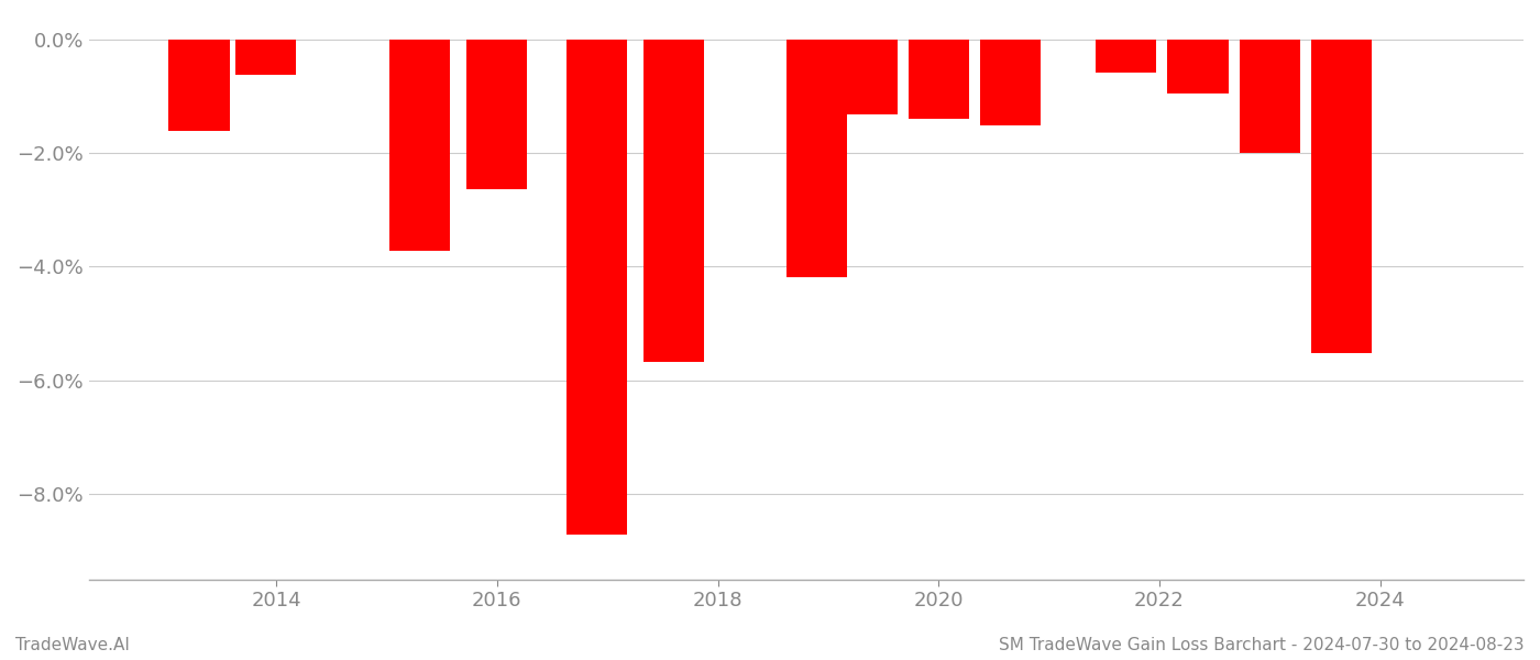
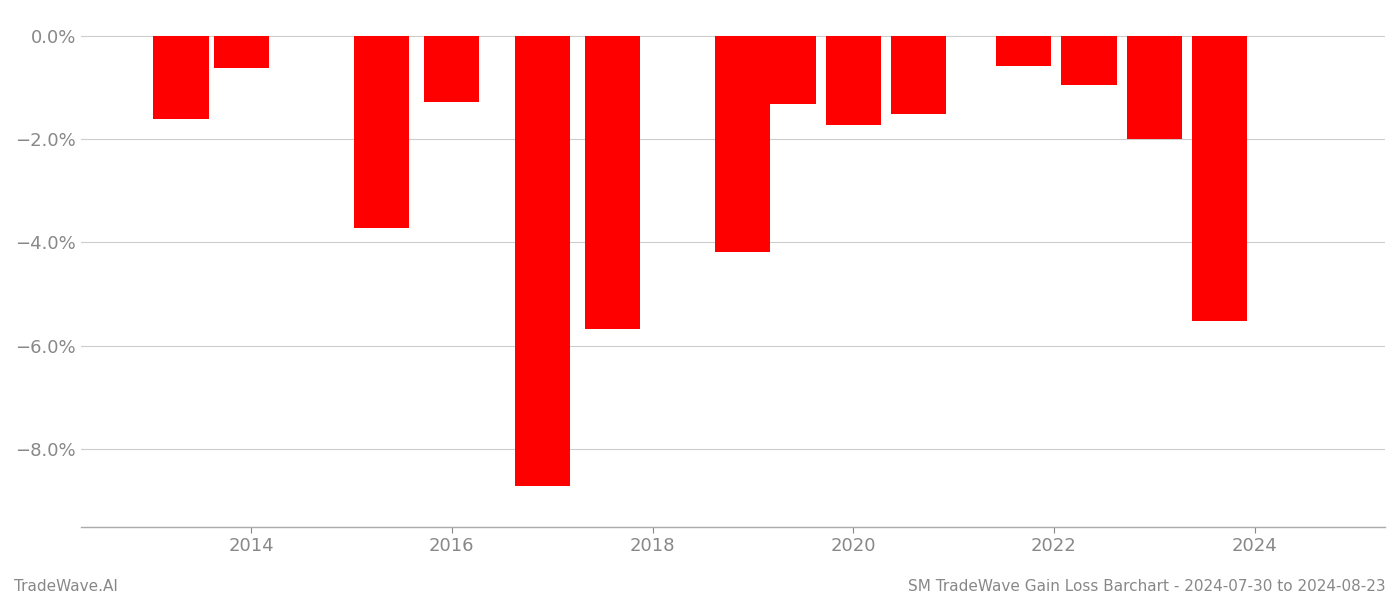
2016: -2.64% -> -1.28%
2020: -1.40% -> -1.72%
